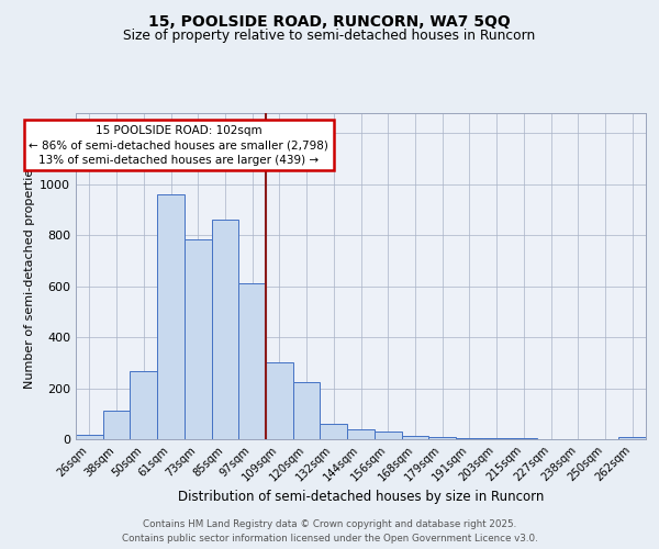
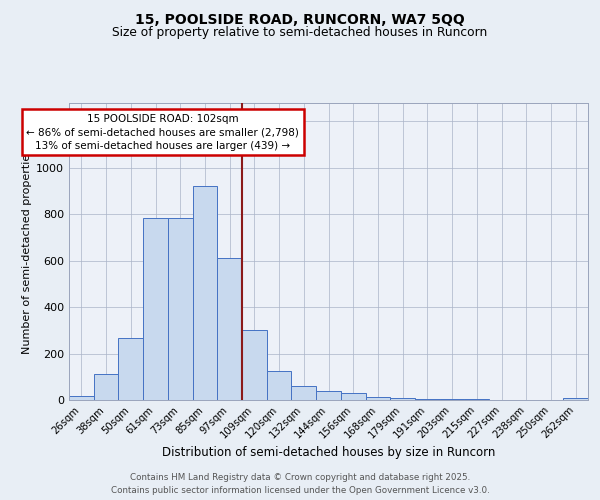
61sqm: 960 -> 785
85sqm: 860 -> 920
120sqm: 225 -> 125
